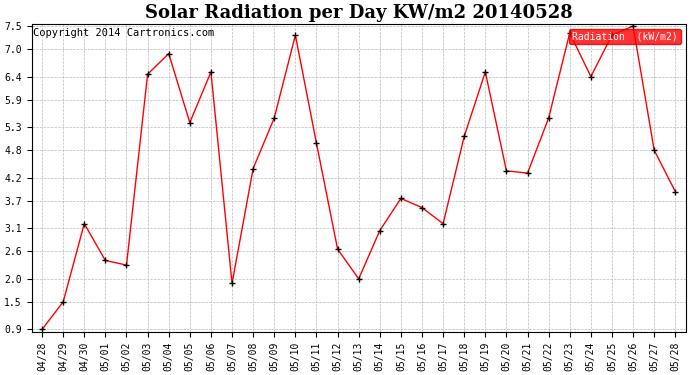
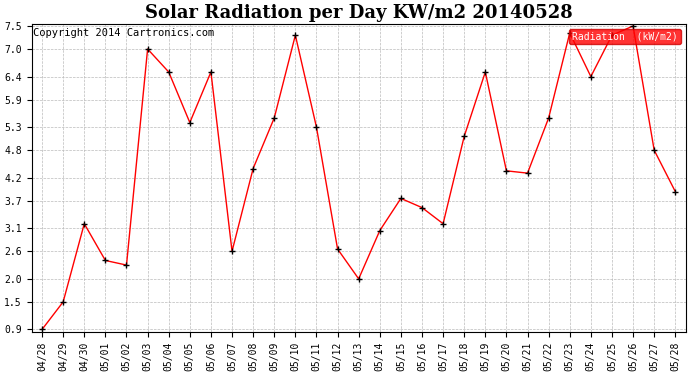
05/03: 6.45 -> 7.00
05/04: 6.90 -> 6.50
05/07: 1.90 -> 2.60
05/11: 4.95 -> 5.30
